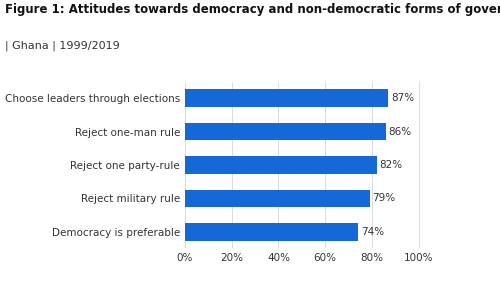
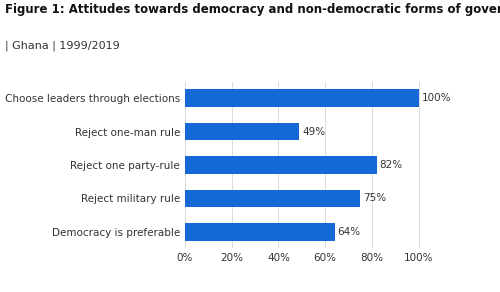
Choose leaders through elections: 87% -> 100%
Reject one-man rule: 86% -> 49%
Reject military rule: 79% -> 75%
Democracy is preferable: 74% -> 64%
